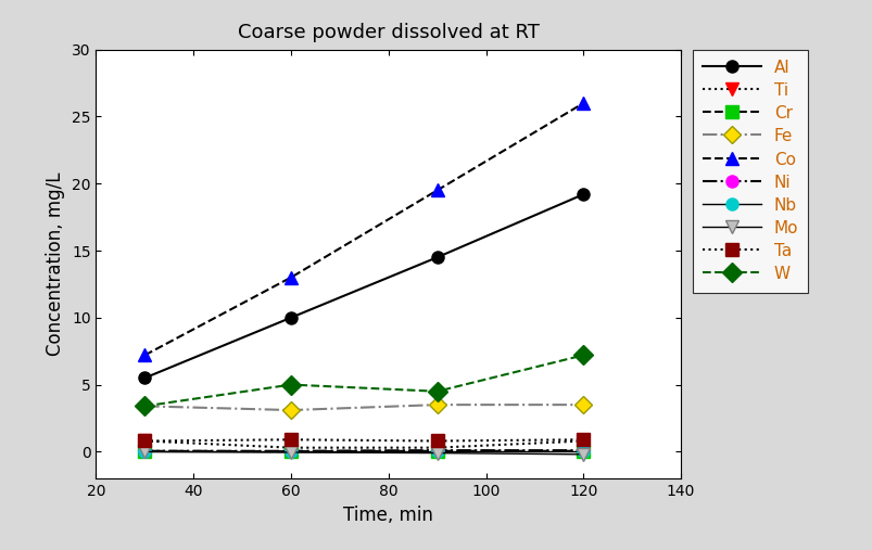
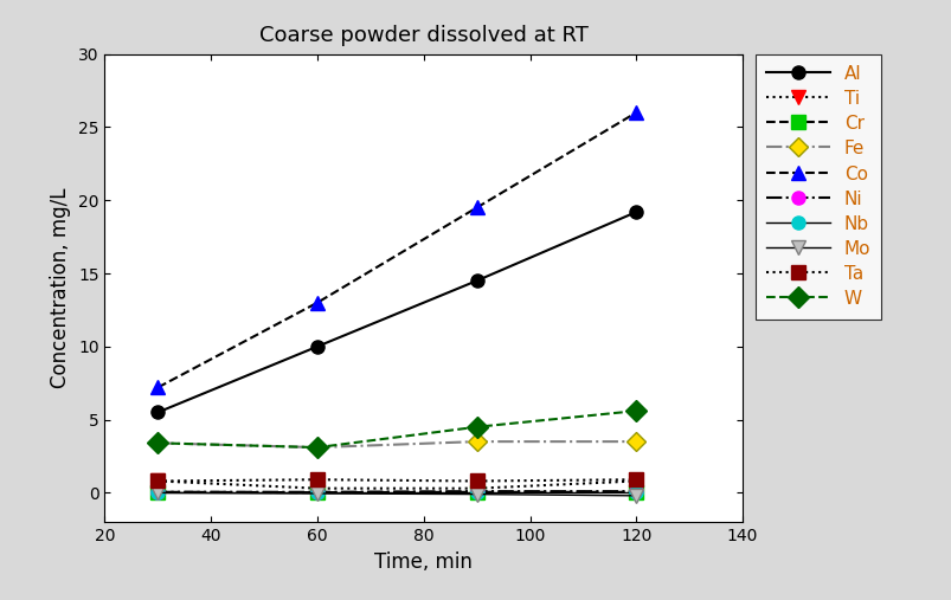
W/60: 5.0 -> 3.1
W/120: 7.2 -> 5.6
